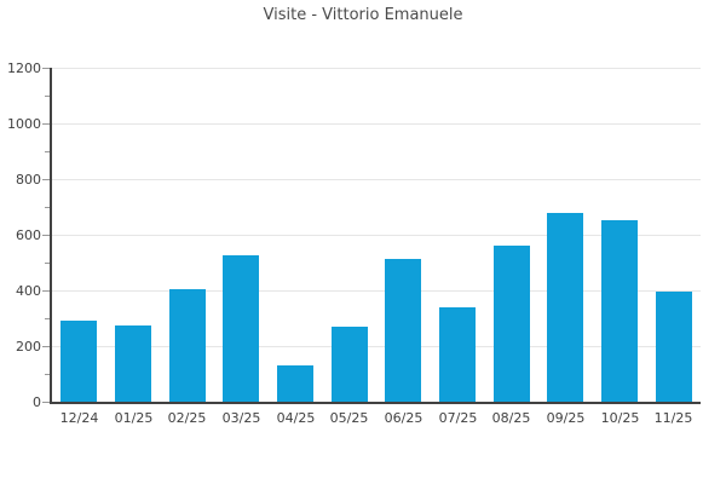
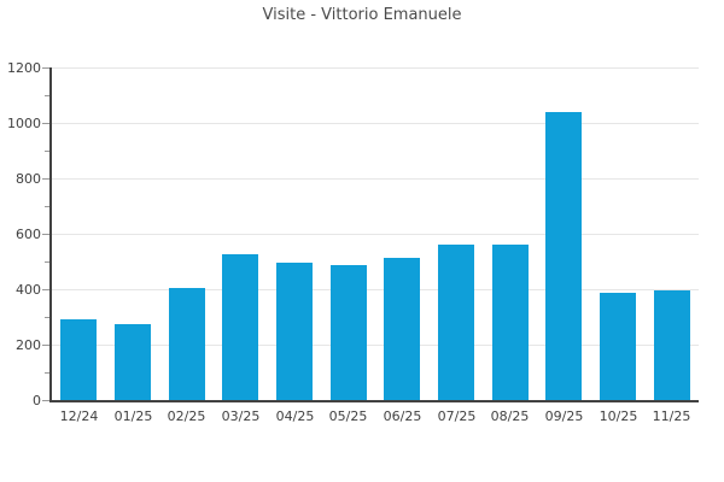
04/25: 130 -> 490
05/25: 270 -> 490
07/25: 340 -> 560
09/25: 680 -> 1040
10/25: 650 -> 390
